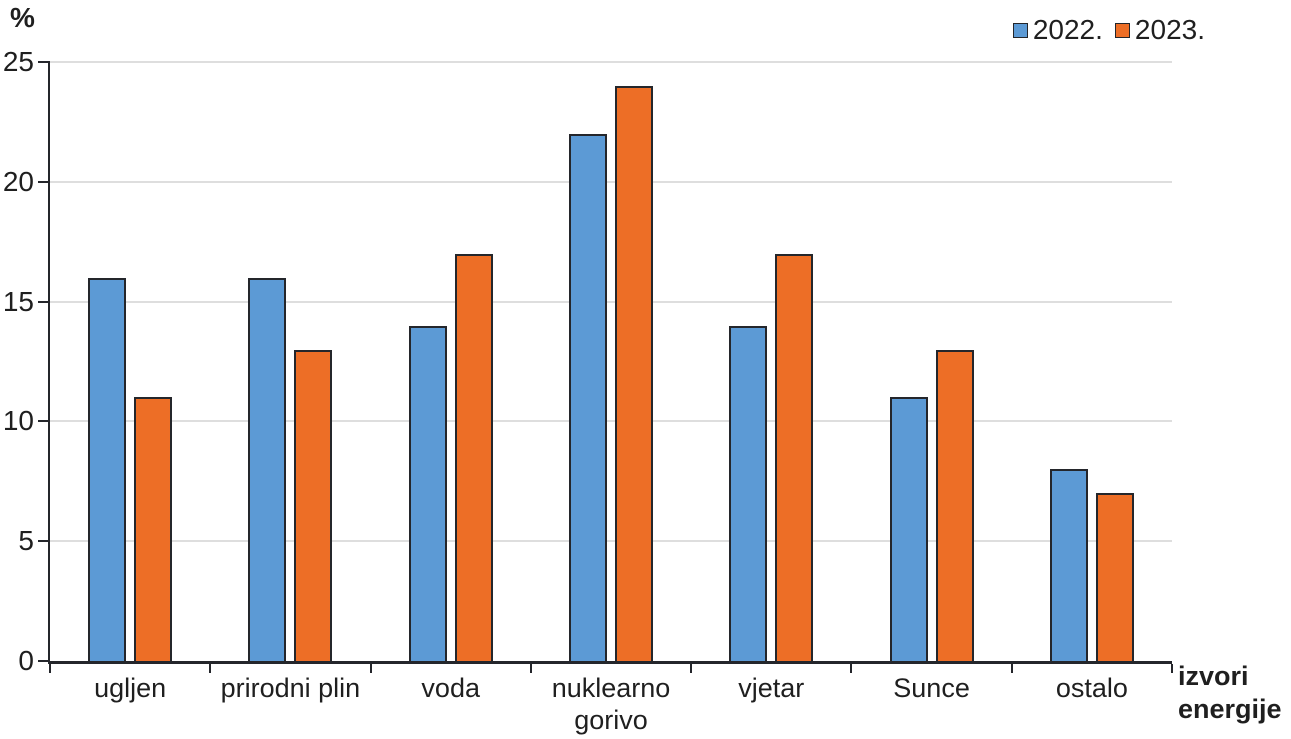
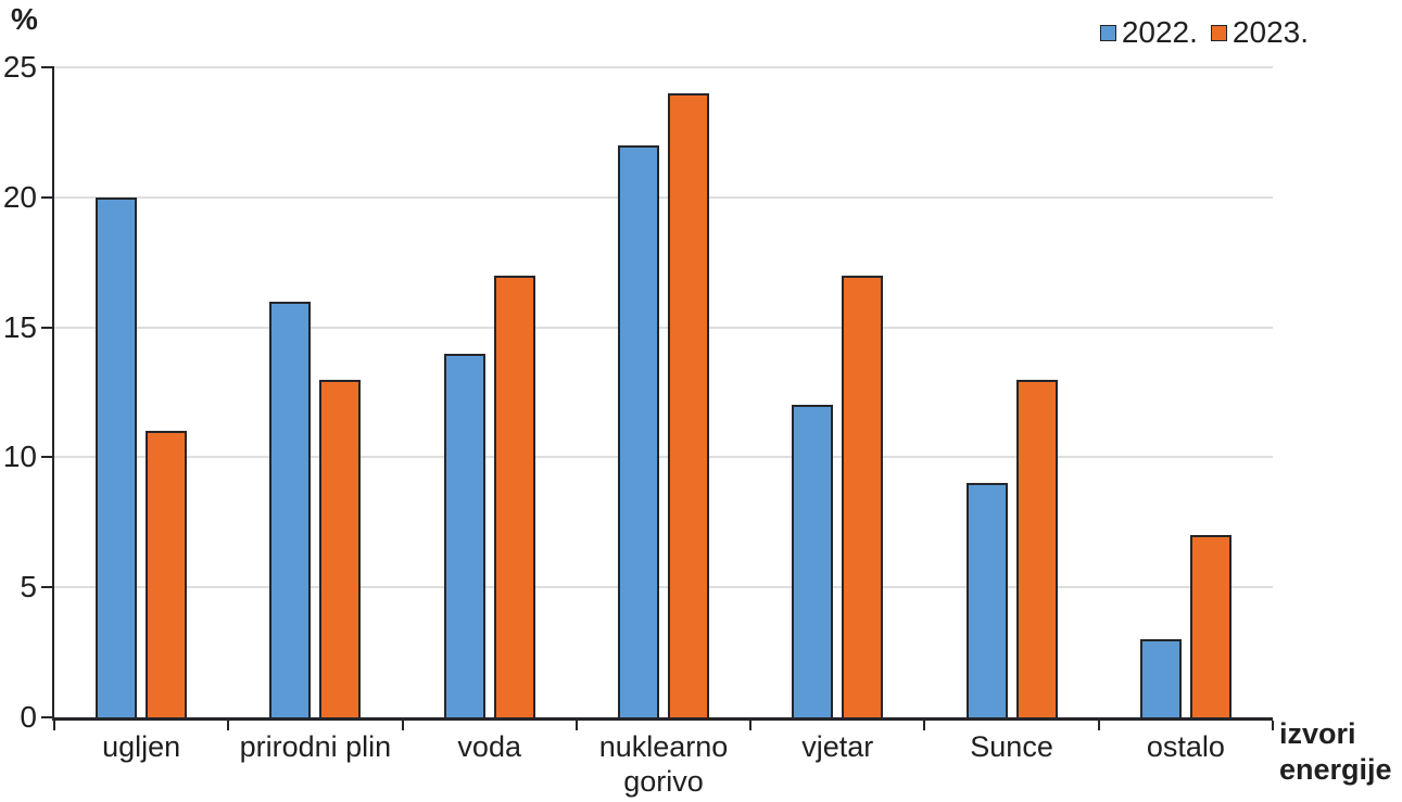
2022./ugljen: 16 -> 20
2022./vjetar: 14 -> 12
2022./Sunce: 11 -> 9
2022./ostalo: 8 -> 3
